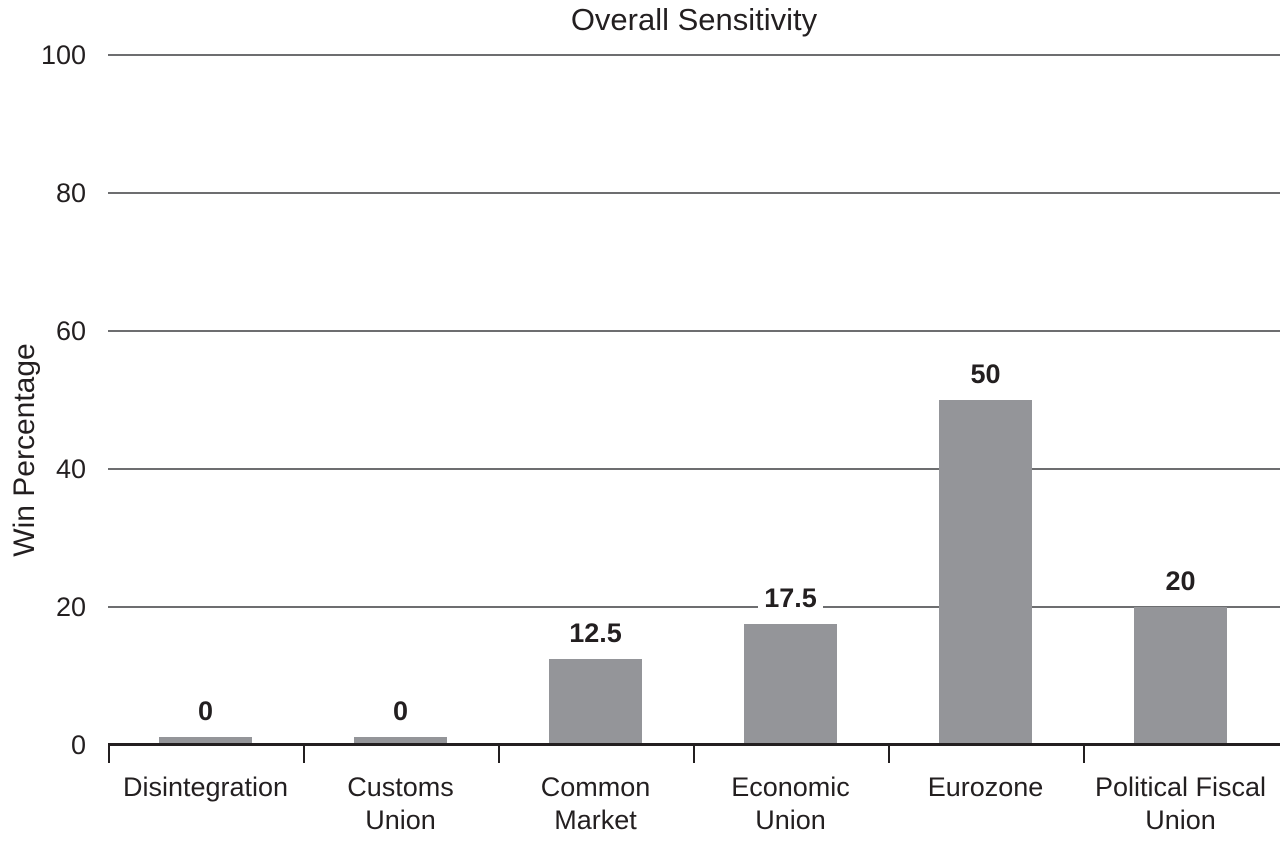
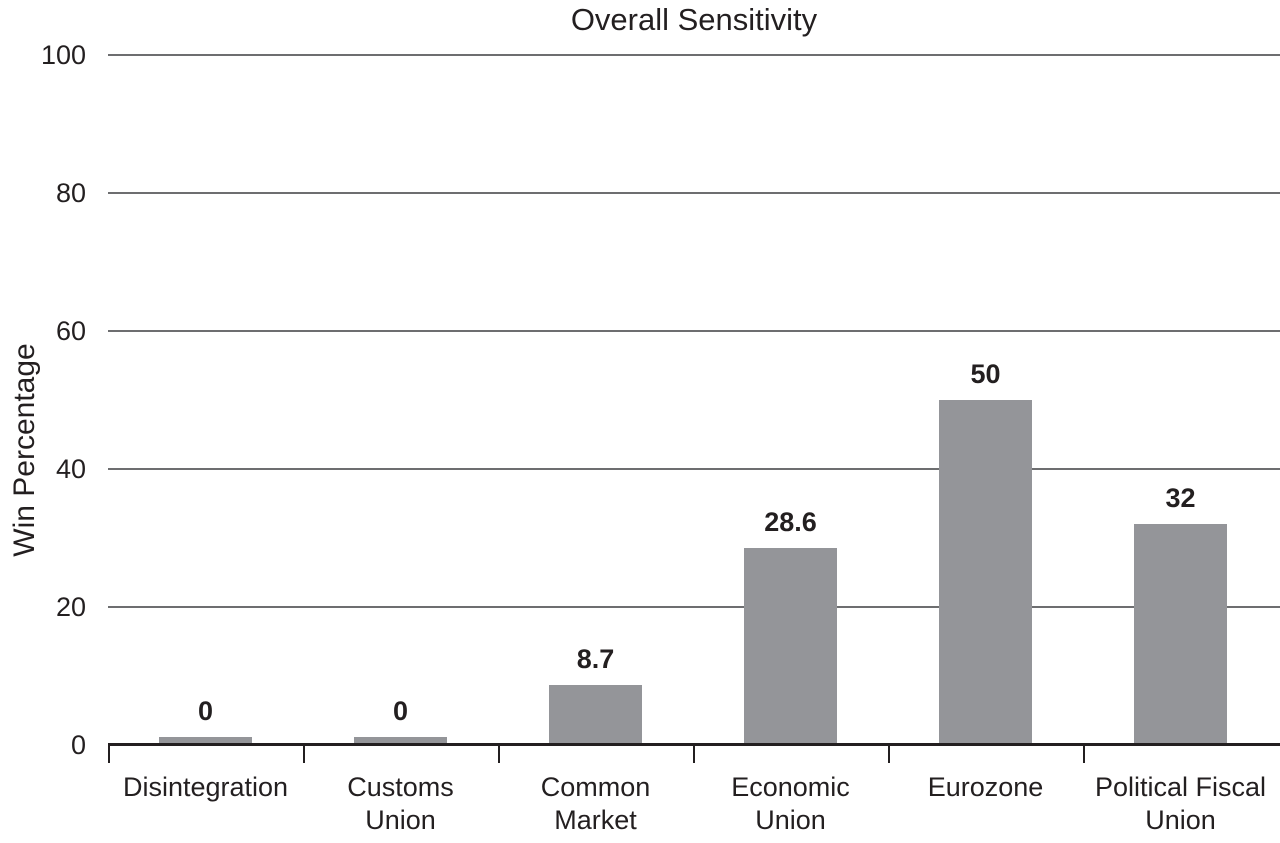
Common Market: 12.5 -> 8.7
Economic Union: 17.5 -> 28.6
Political Fiscal Union: 20 -> 32
